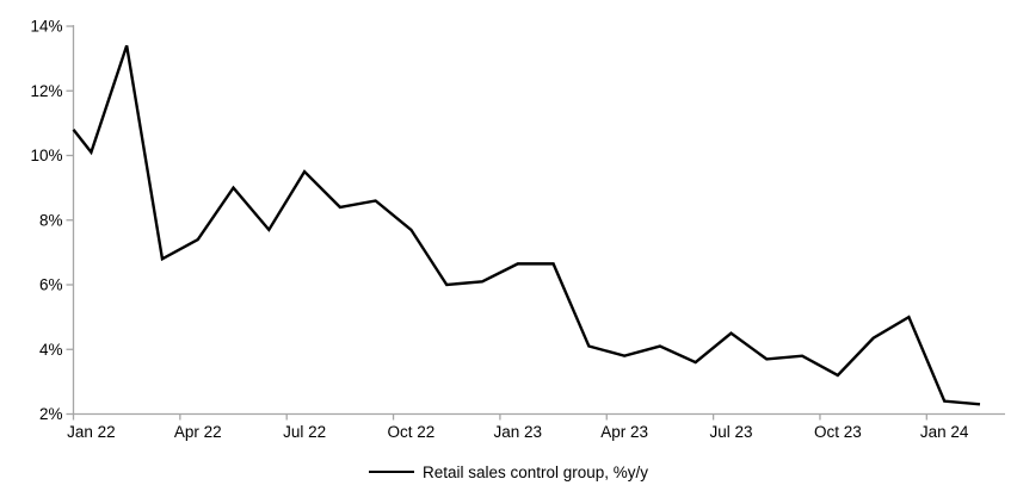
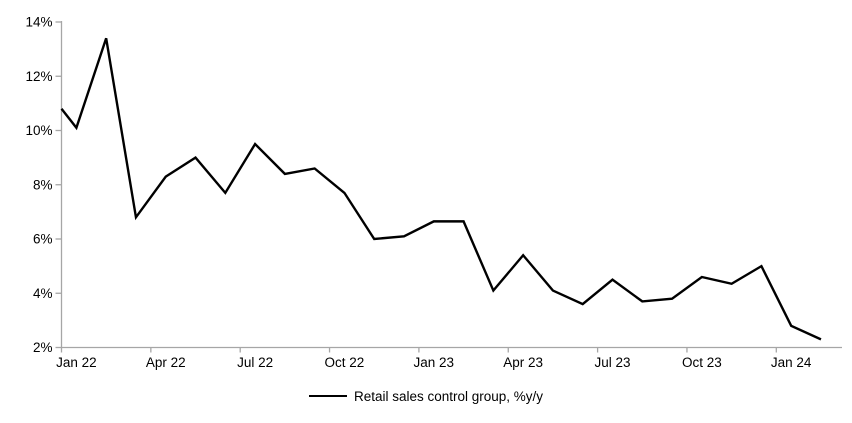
Apr 22: 7.4% -> 8.3%
Apr 23: 3.8% -> 5.4%
Oct 23: 3.2% -> 4.6%
Jan 24: 2.4% -> 2.8%
